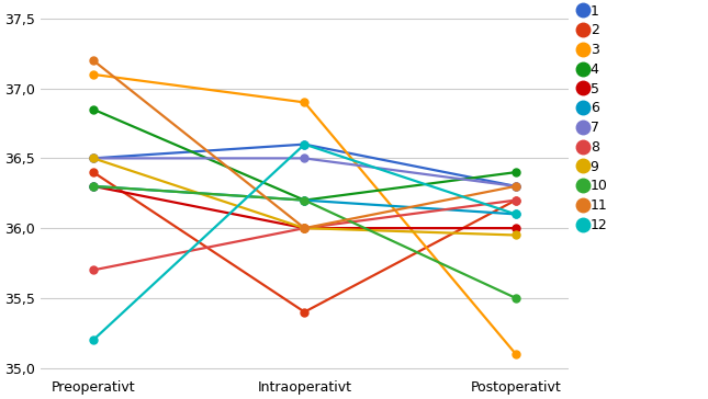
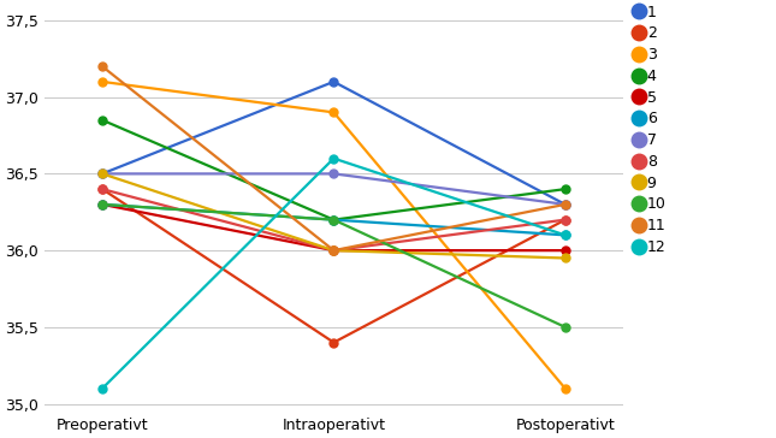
8/Preoperativt: 35,7 -> 36,4
12/Preoperativt: 35,2 -> 35,1
1/Intraoperativt: 36,6 -> 37,1
